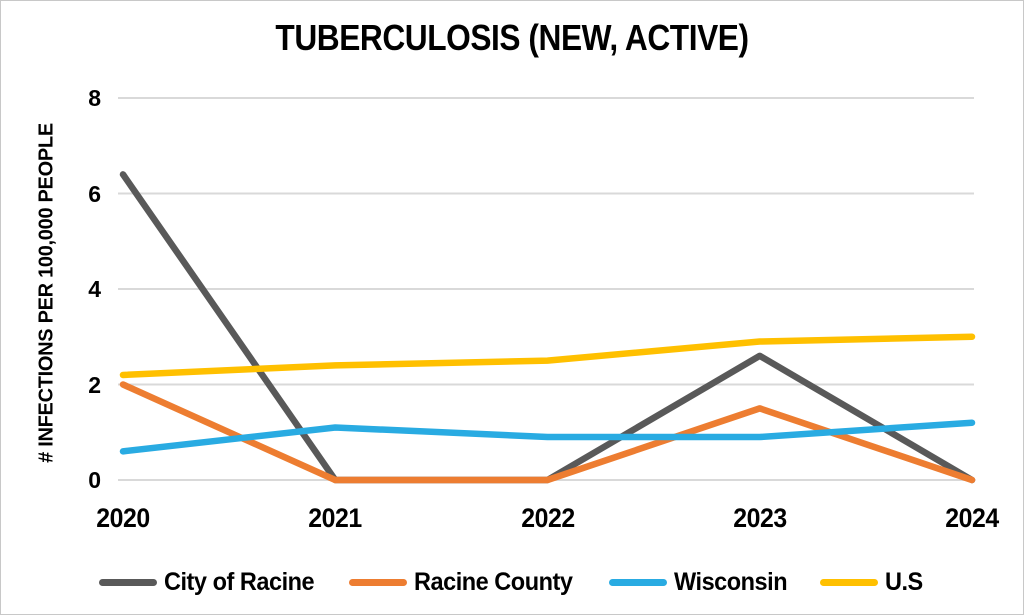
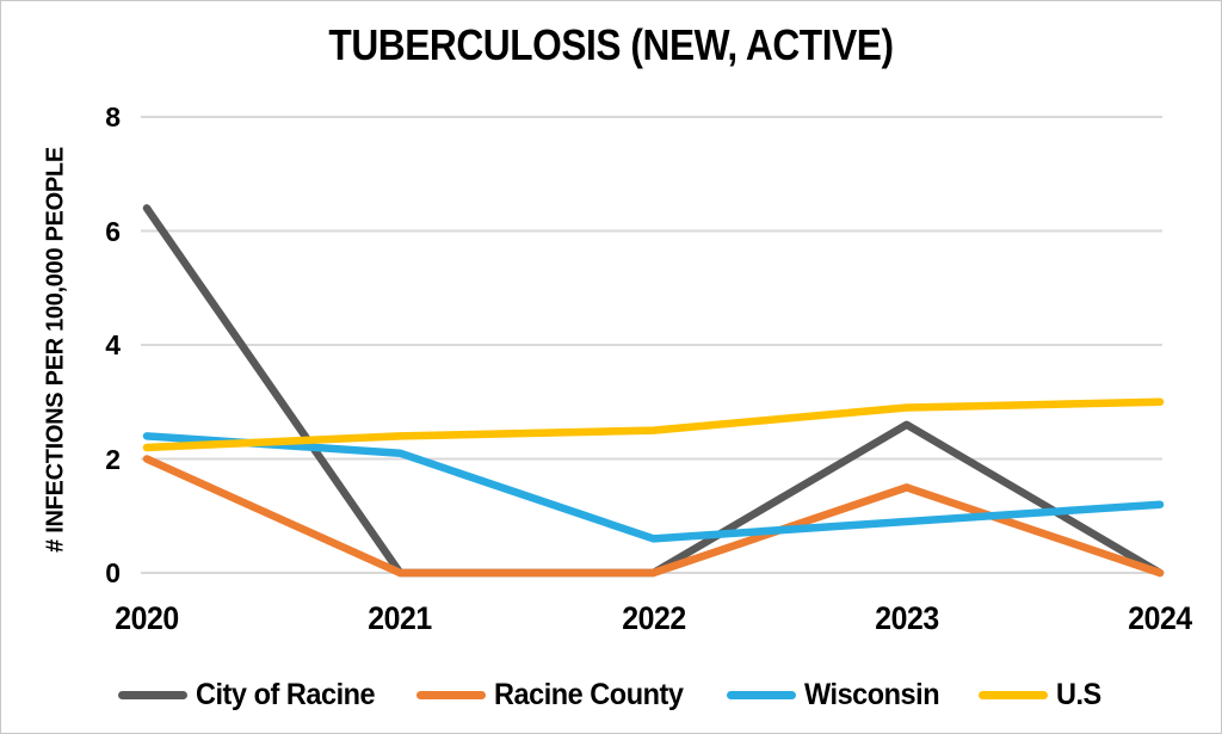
Wisconsin/2020: 0.6 -> 2.4
Wisconsin/2021: 1.1 -> 2.1
Wisconsin/2022: 0.9 -> 0.6
